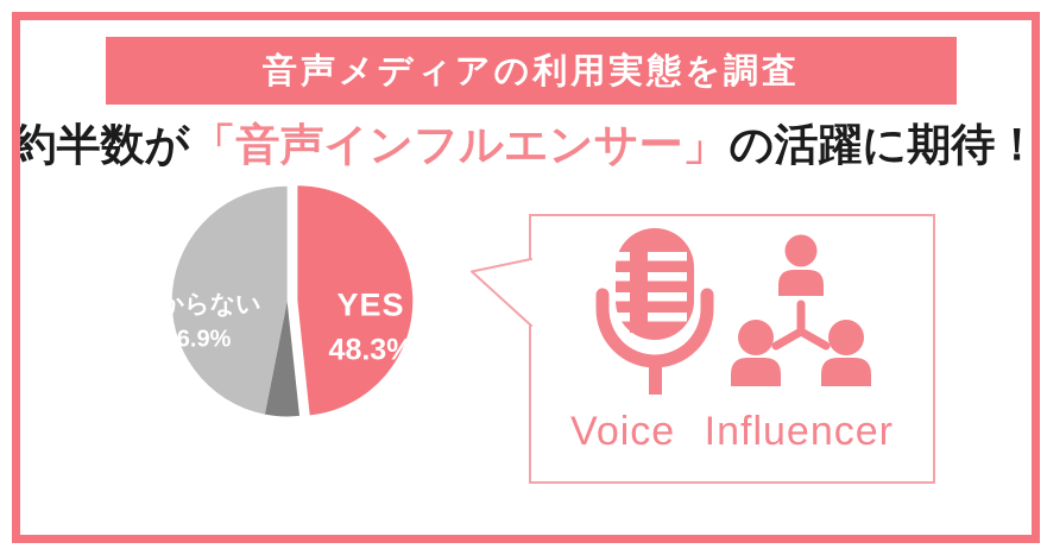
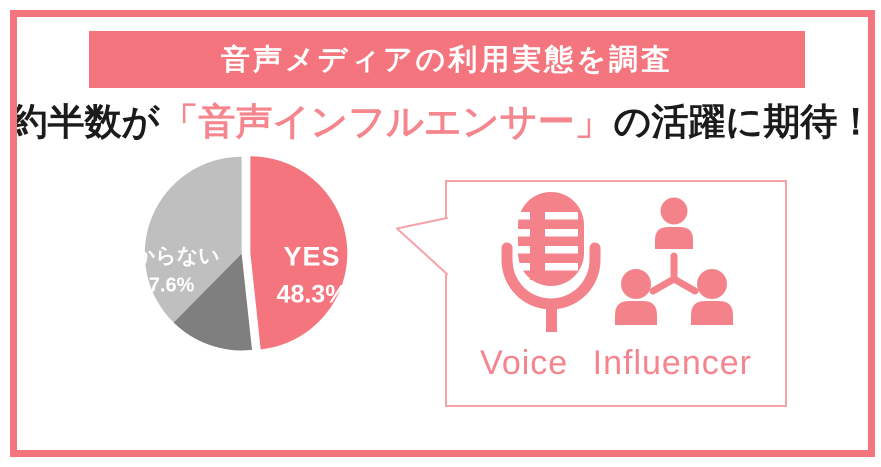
NO: 4.8% -> 14.1%
わからない: 46.9% -> 37.6%
